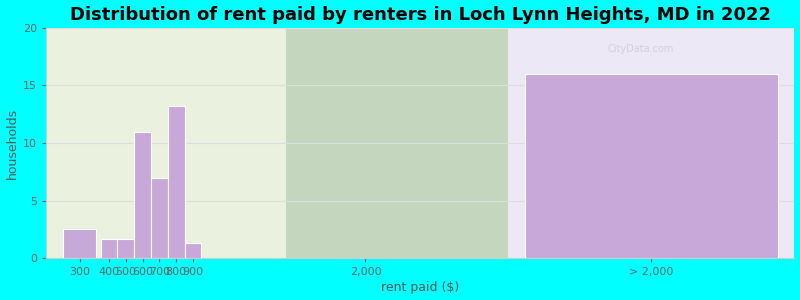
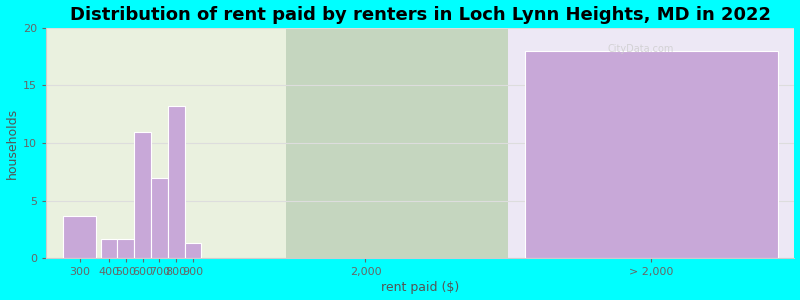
300: 2.5 -> 3.7
> 2,000: 16.0 -> 18.0
